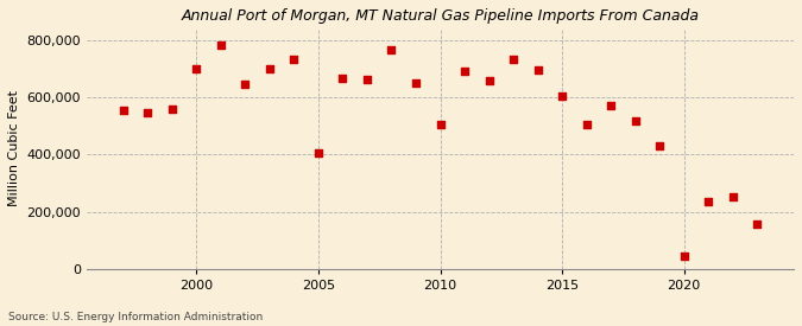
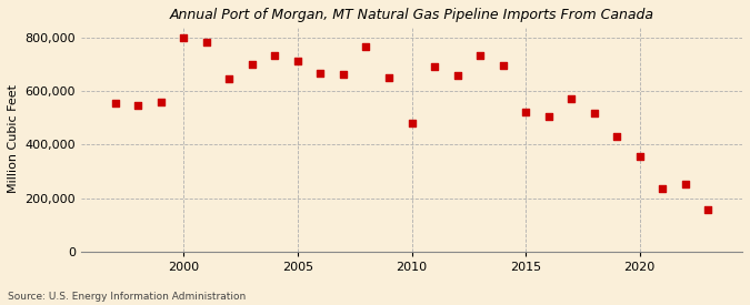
2000: 700,000 -> 797,000
2005: 405,000 -> 712,000
2010: 505,000 -> 480,000
2015: 605,000 -> 520,000
2020: 45,000 -> 355,000
